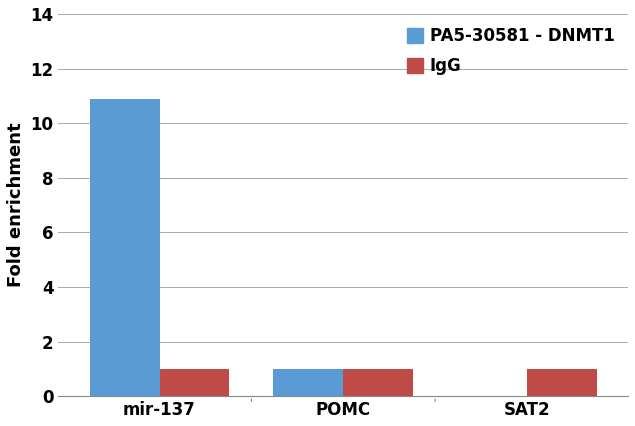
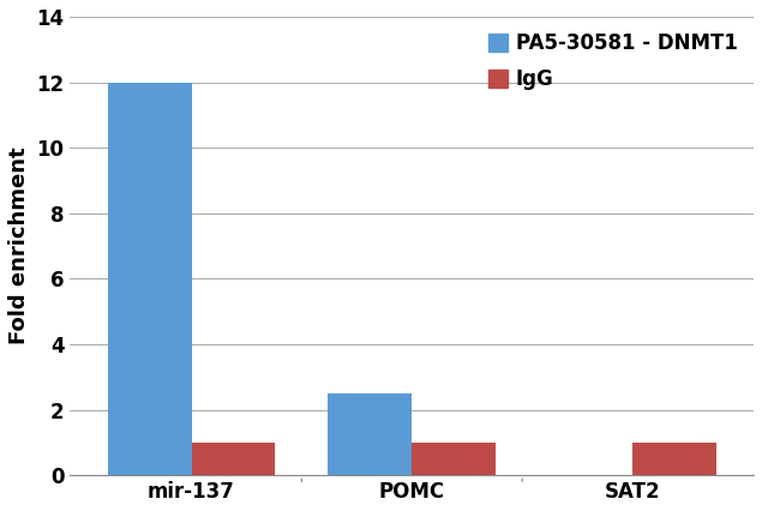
PA5-30581 - DNMT1/mir-137: 10.9 -> 12.0
PA5-30581 - DNMT1/POMC: 1.0 -> 2.5
